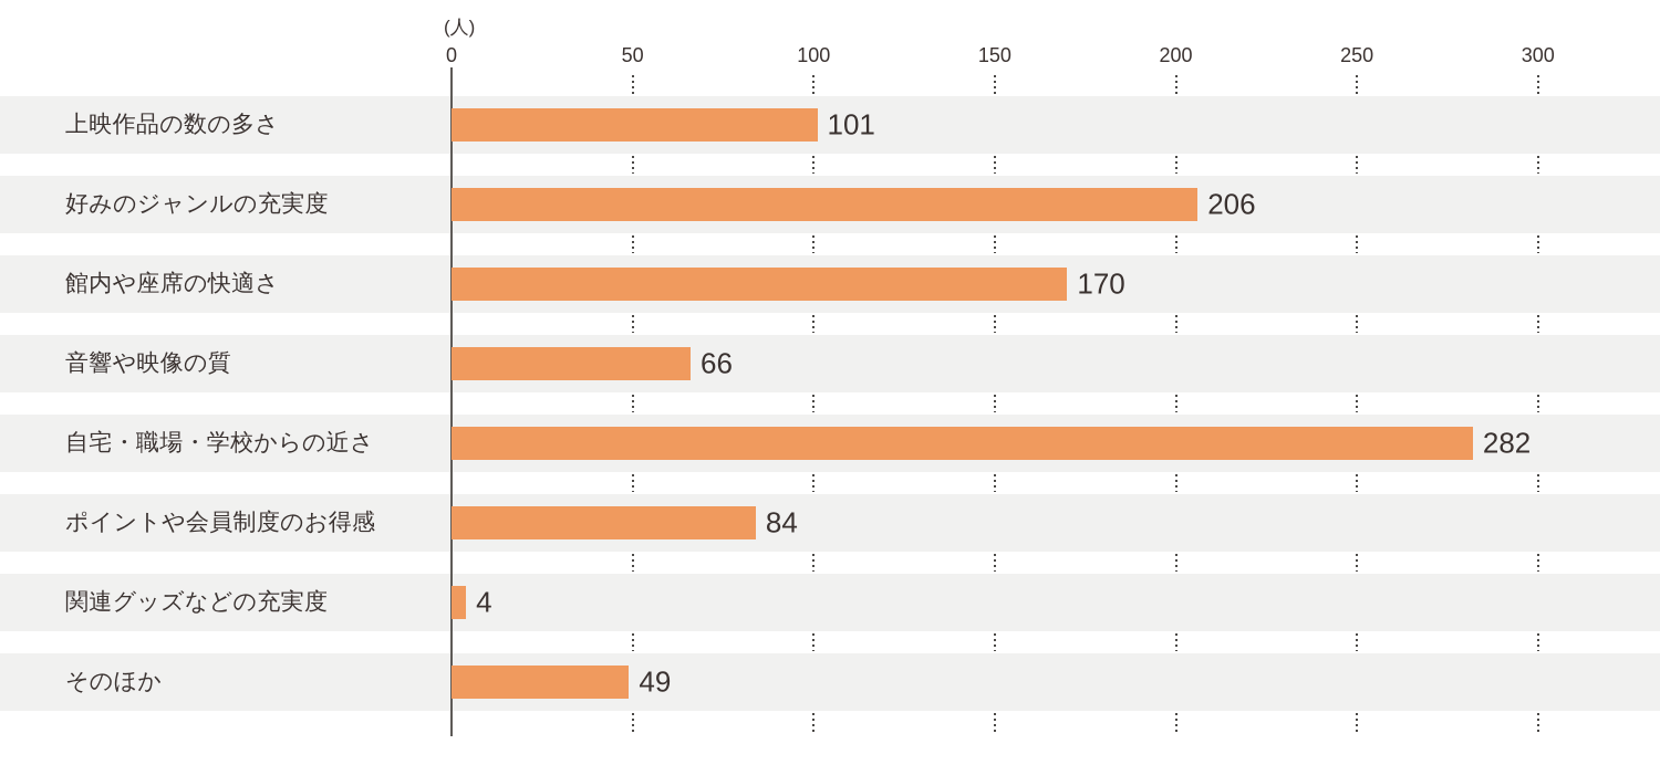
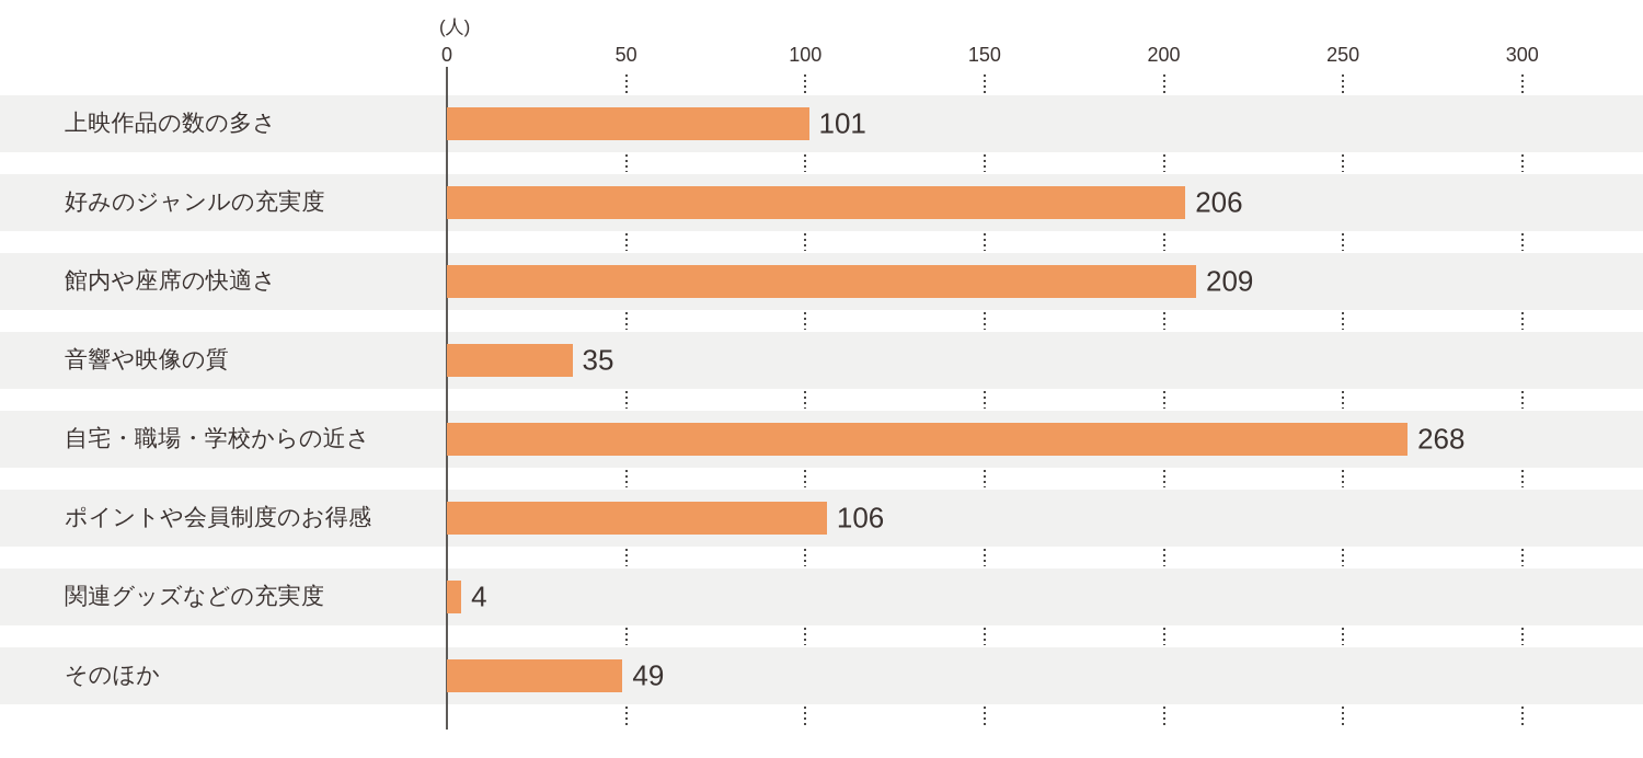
館内や座席の快適さ: 170 -> 209
音響や映像の質: 66 -> 35
自宅・職場・学校からの近さ: 282 -> 268
ポイントや会員制度のお得感: 84 -> 106
